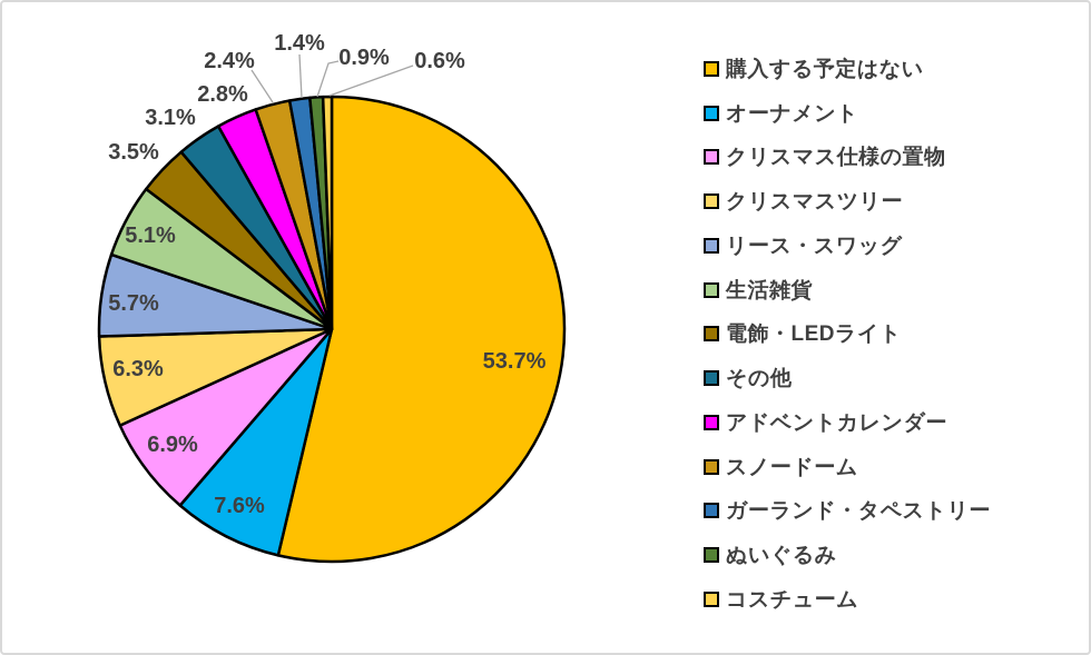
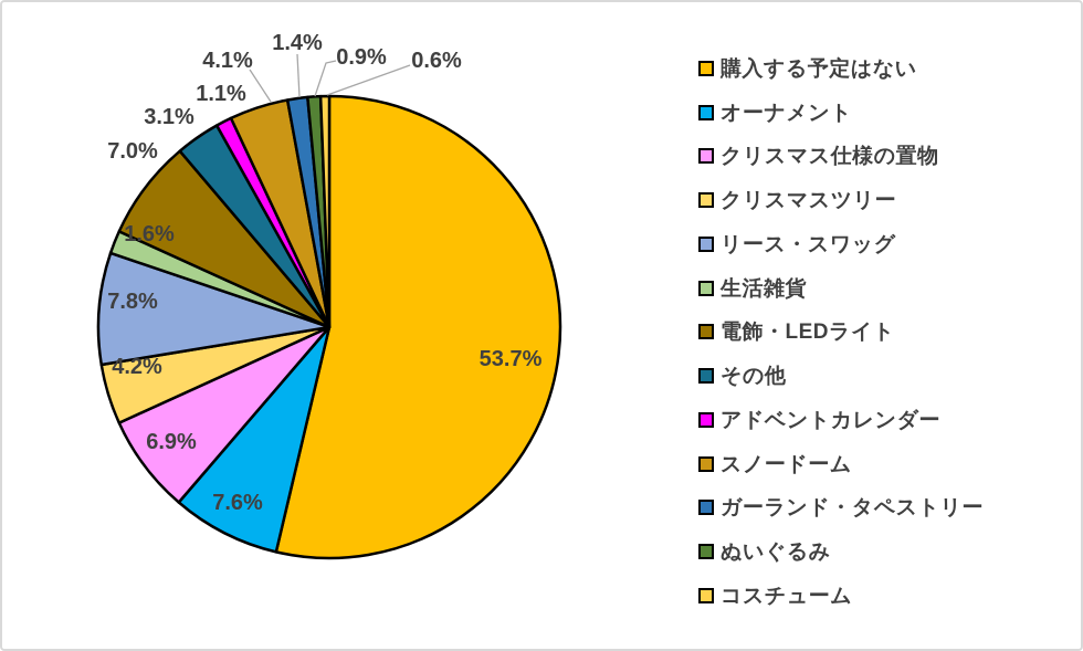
クリスマスツリー: 6.3% -> 4.2%
リース・スワッグ: 5.7% -> 7.8%
生活雑貨: 5.1% -> 1.6%
電飾・LEDライト: 3.5% -> 7.0%
アドベントカレンダー: 2.8% -> 1.1%
スノードーム: 2.4% -> 4.1%
